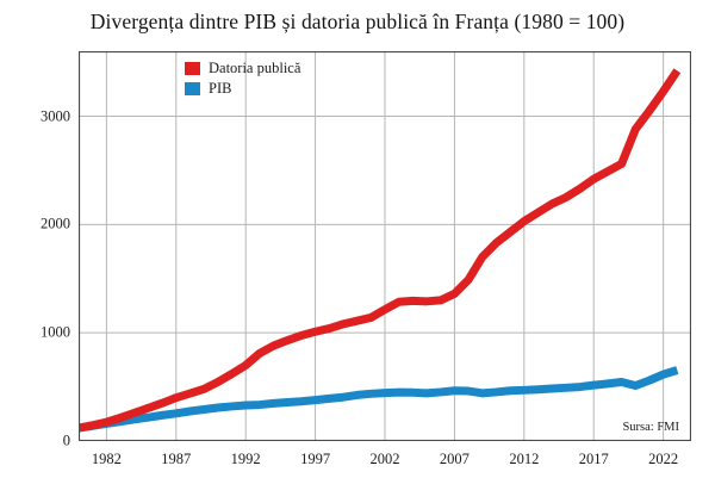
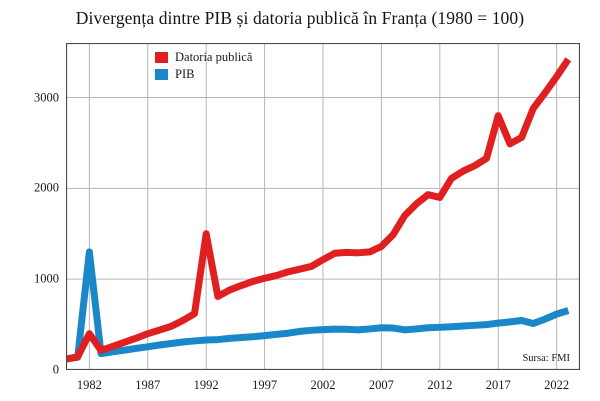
Datoria publică/1982: 200 -> 400
PIB/1982: 200 -> 1300
Datoria publică/1992: 700 -> 1500
Datoria publică/2012: 2000 -> 1900
Datoria publică/2017: 2400 -> 2800
